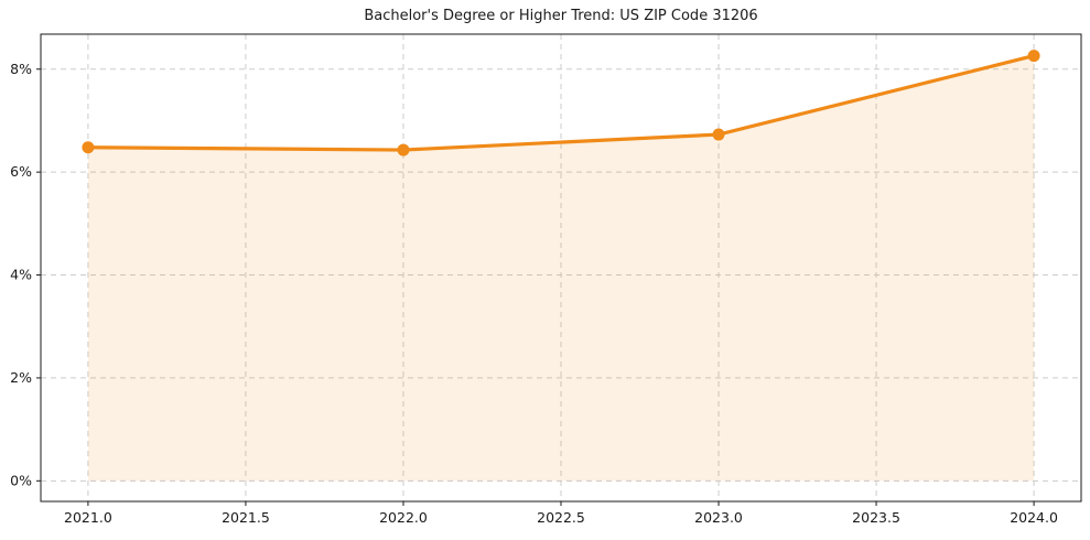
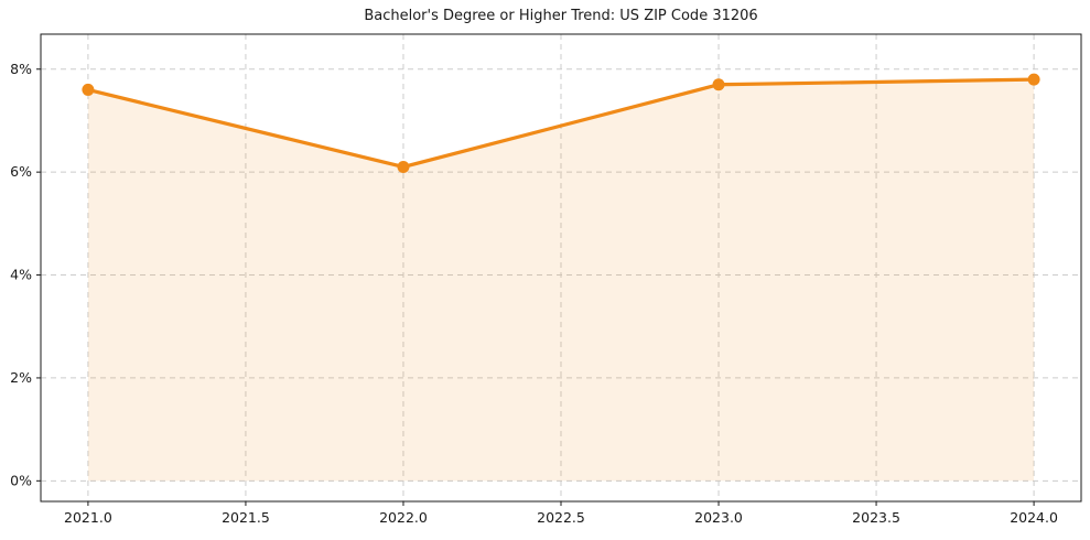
2021.0: 6.5% -> 7.6%
2022.0: 6.4% -> 6.1%
2023.0: 6.7% -> 7.7%
2024.0: 8.3% -> 7.8%
